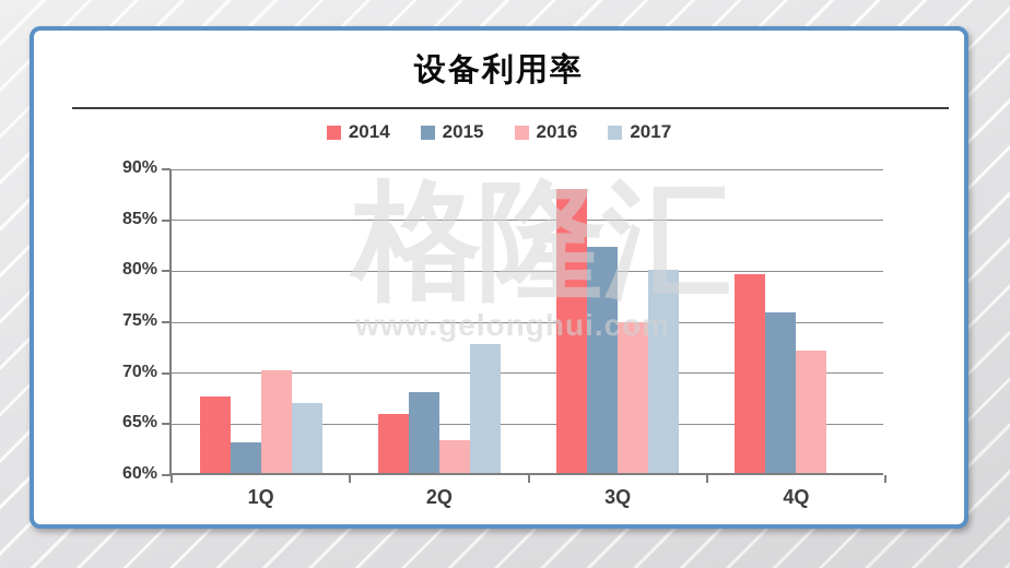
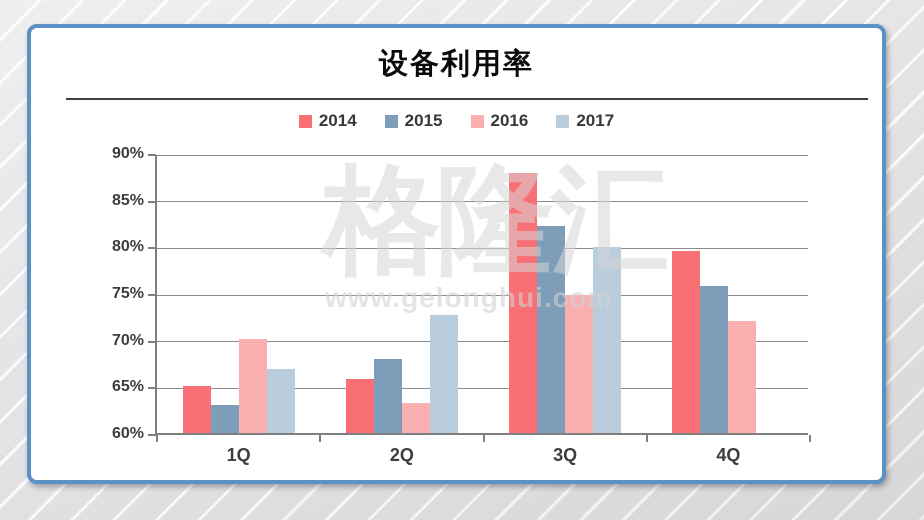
2014/1Q: 68% -> 65%
